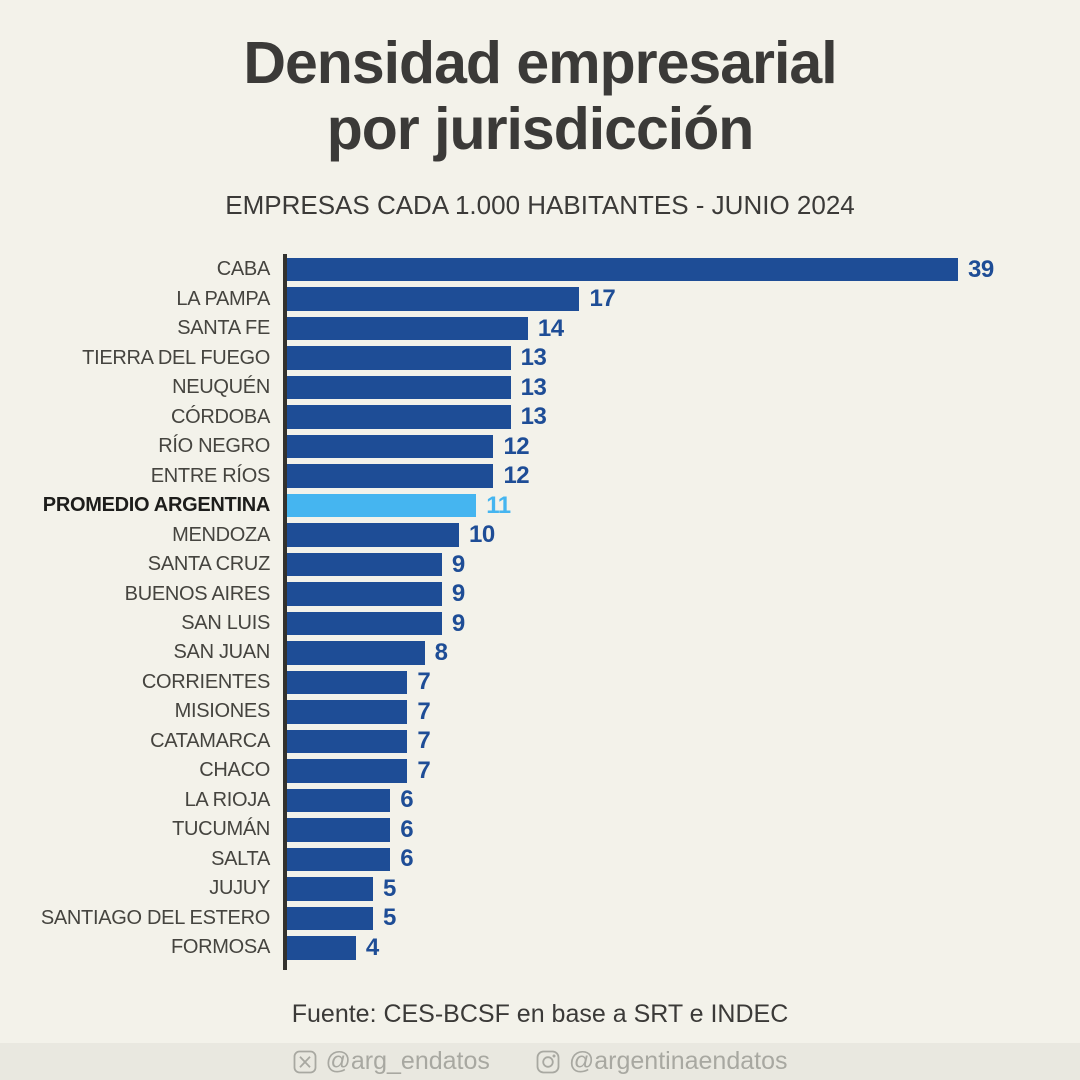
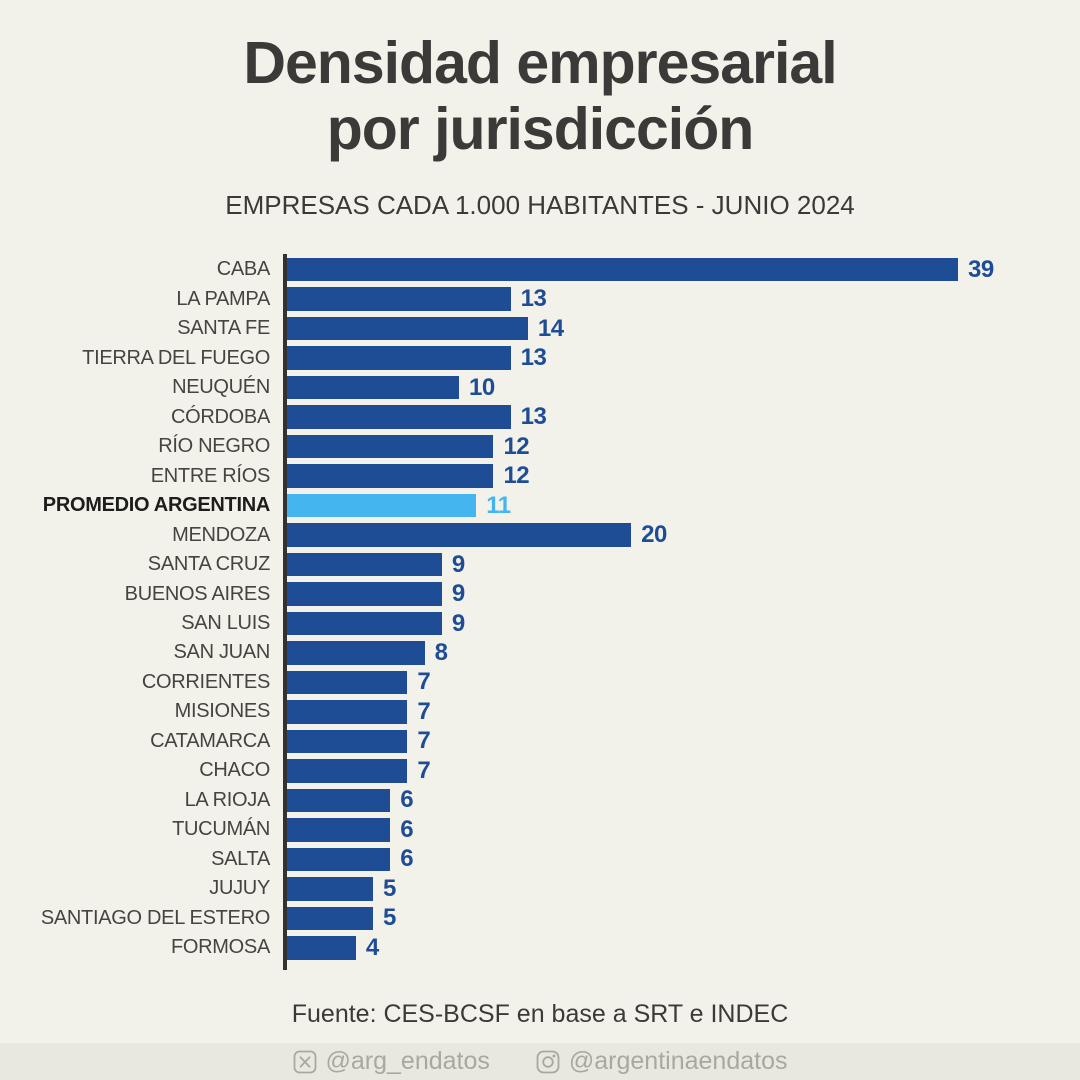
LA PAMPA: 17 -> 13
NEUQUÉN: 13 -> 10
MENDOZA: 10 -> 20
